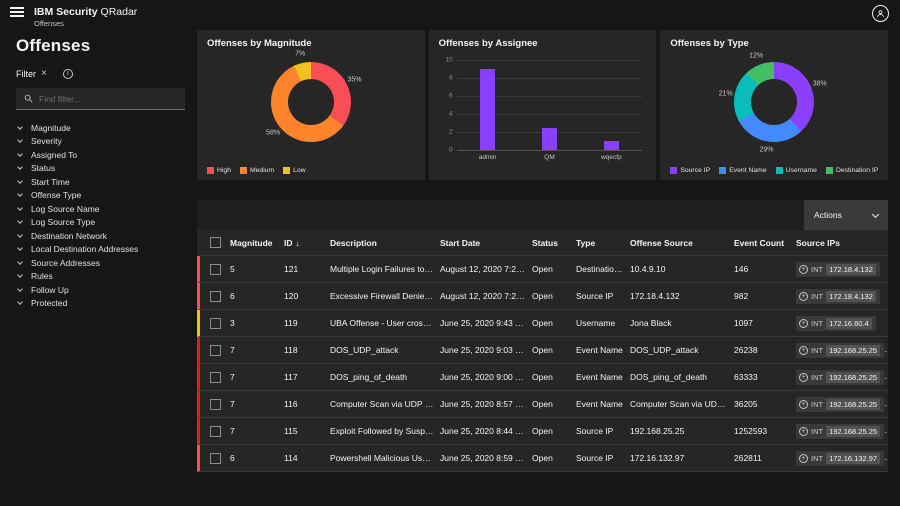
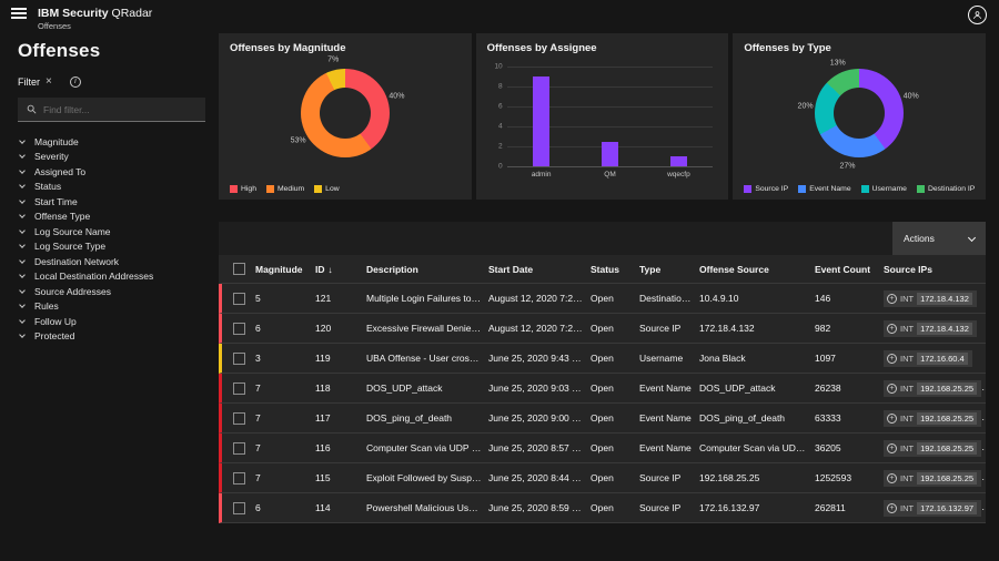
Offenses by Magnitude/High: 35% -> 40%
Offenses by Magnitude/Medium: 58% -> 53%
Offenses by Type/Source IP: 38% -> 40%
Offenses by Type/Event Name: 29% -> 27%
Offenses by Type/Username: 21% -> 20%
Offenses by Type/Destination IP: 12% -> 13%
